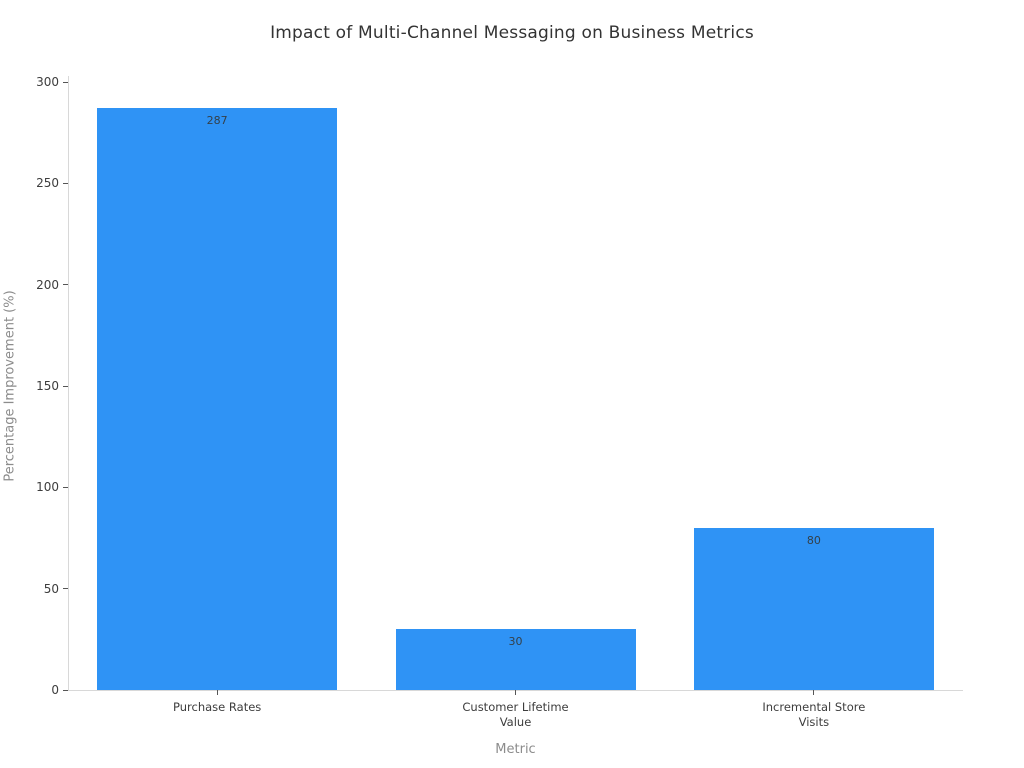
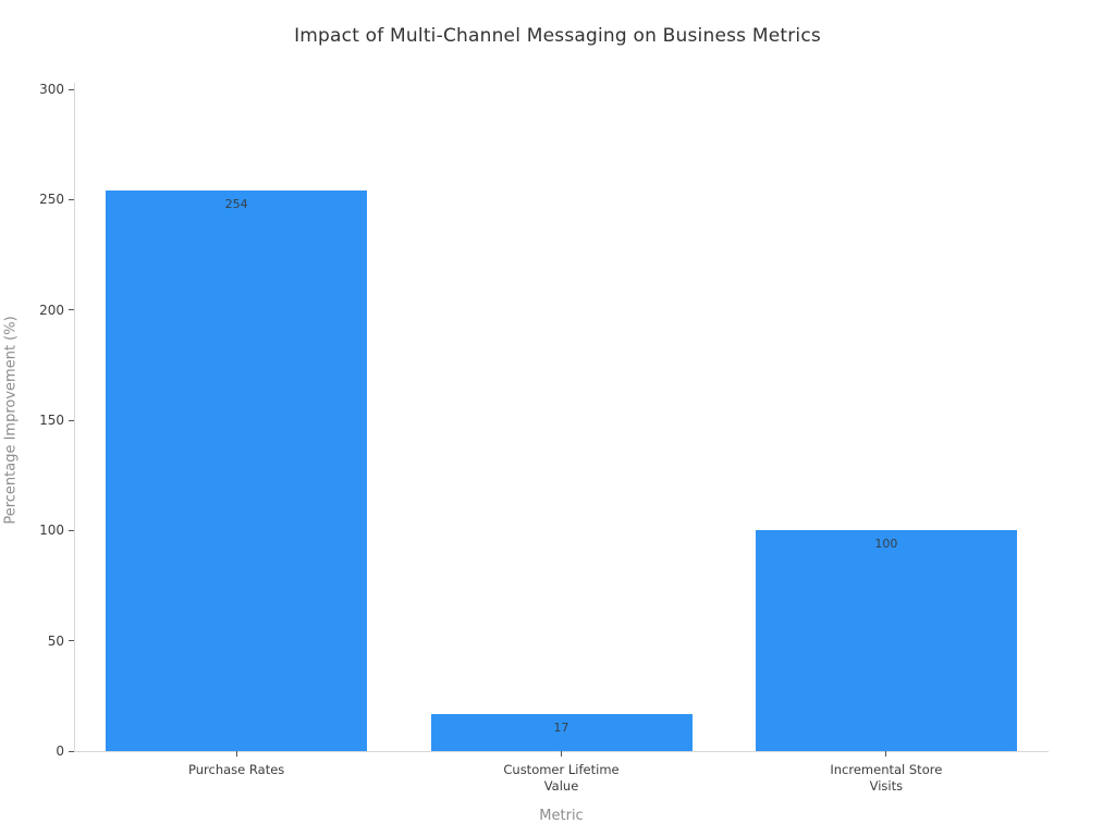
Purchase Rates: 287 -> 254
Customer Lifetime Value: 30 -> 17
Incremental Store Visits: 80 -> 100
